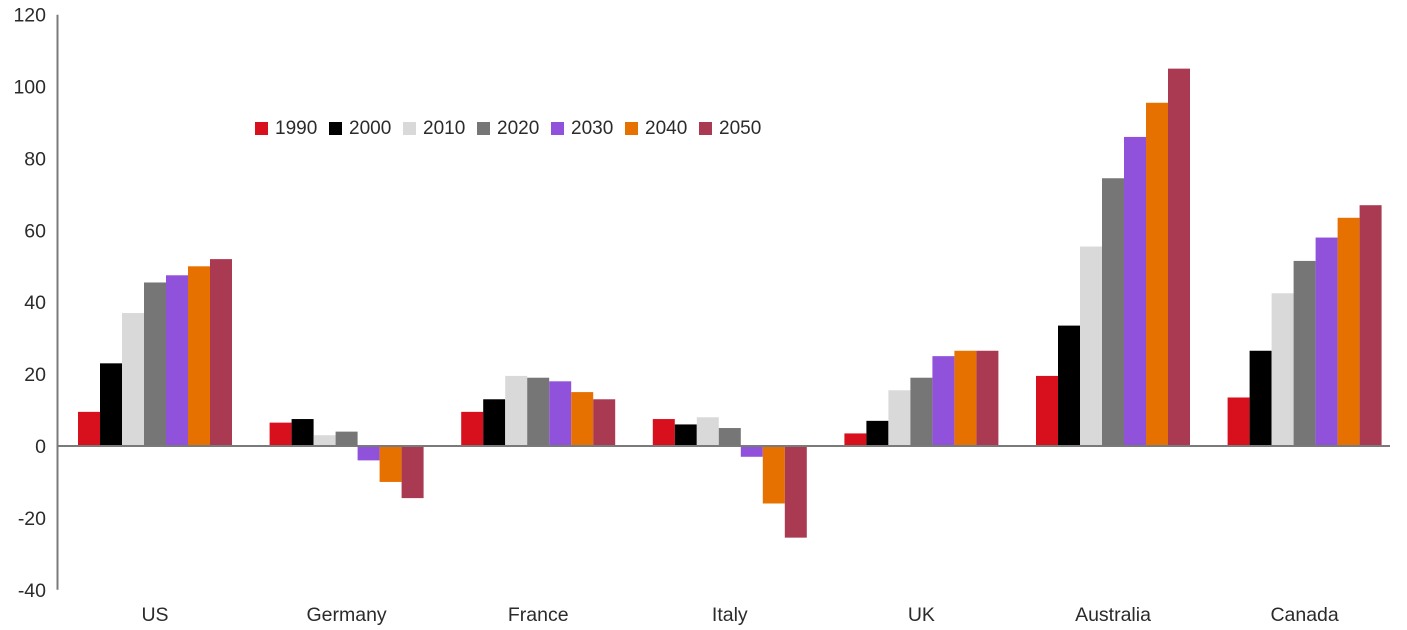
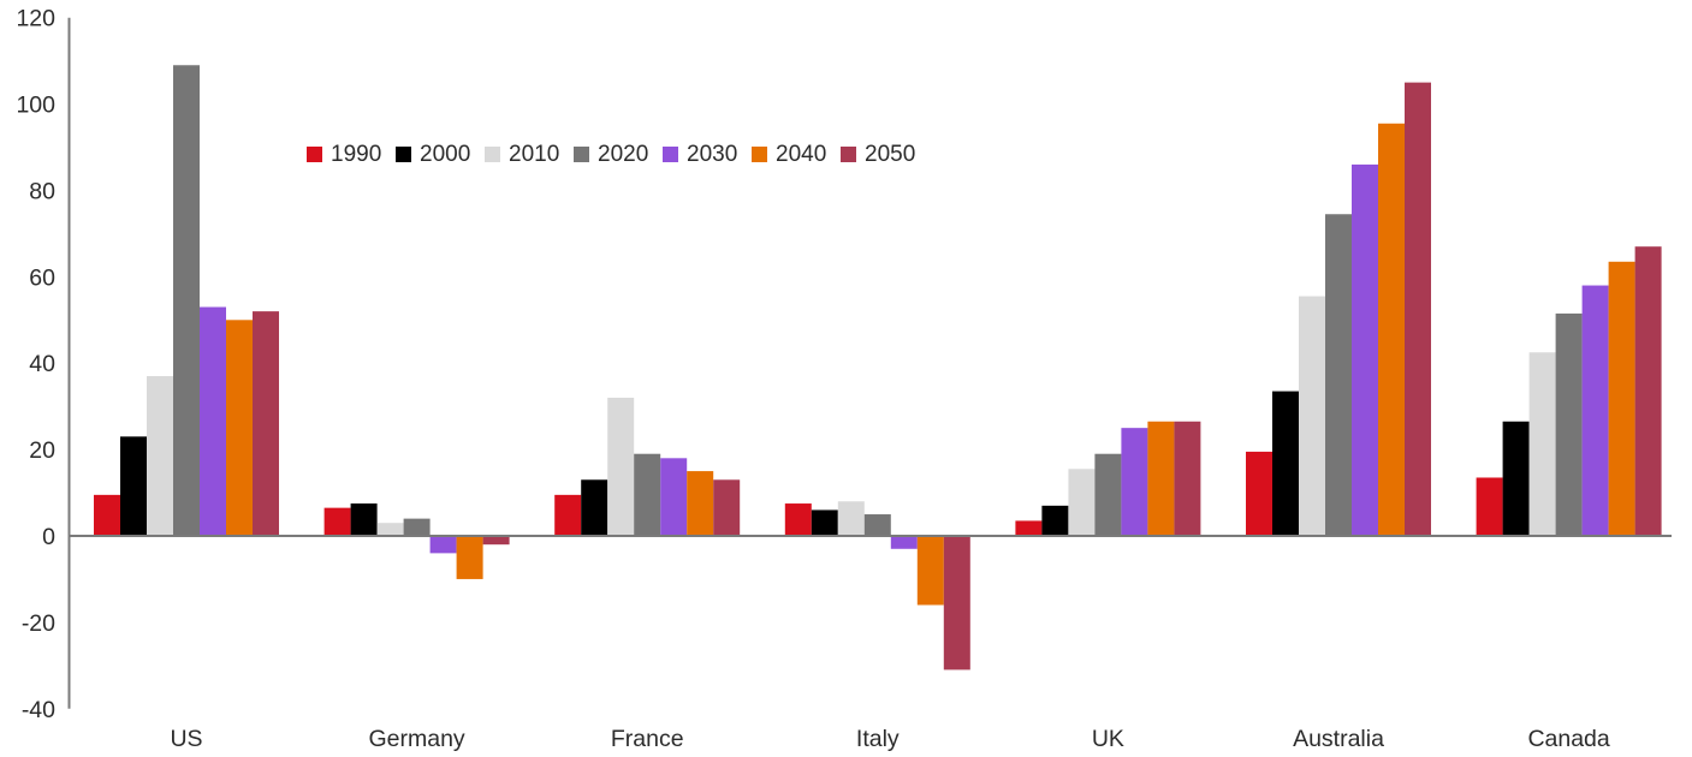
2020/US: 46 -> 109
2030/US: 48 -> 53
2050/Germany: -14 -> -2
2010/France: 20 -> 32
2050/Italy: -26 -> -31
